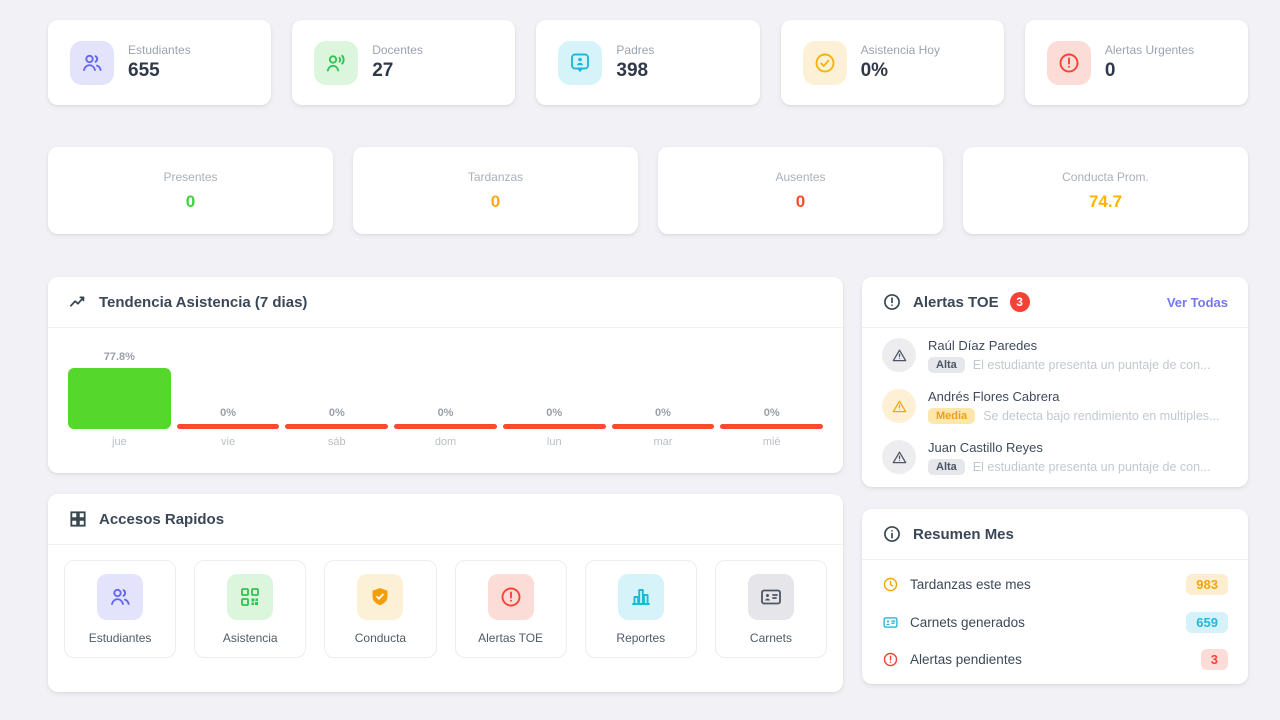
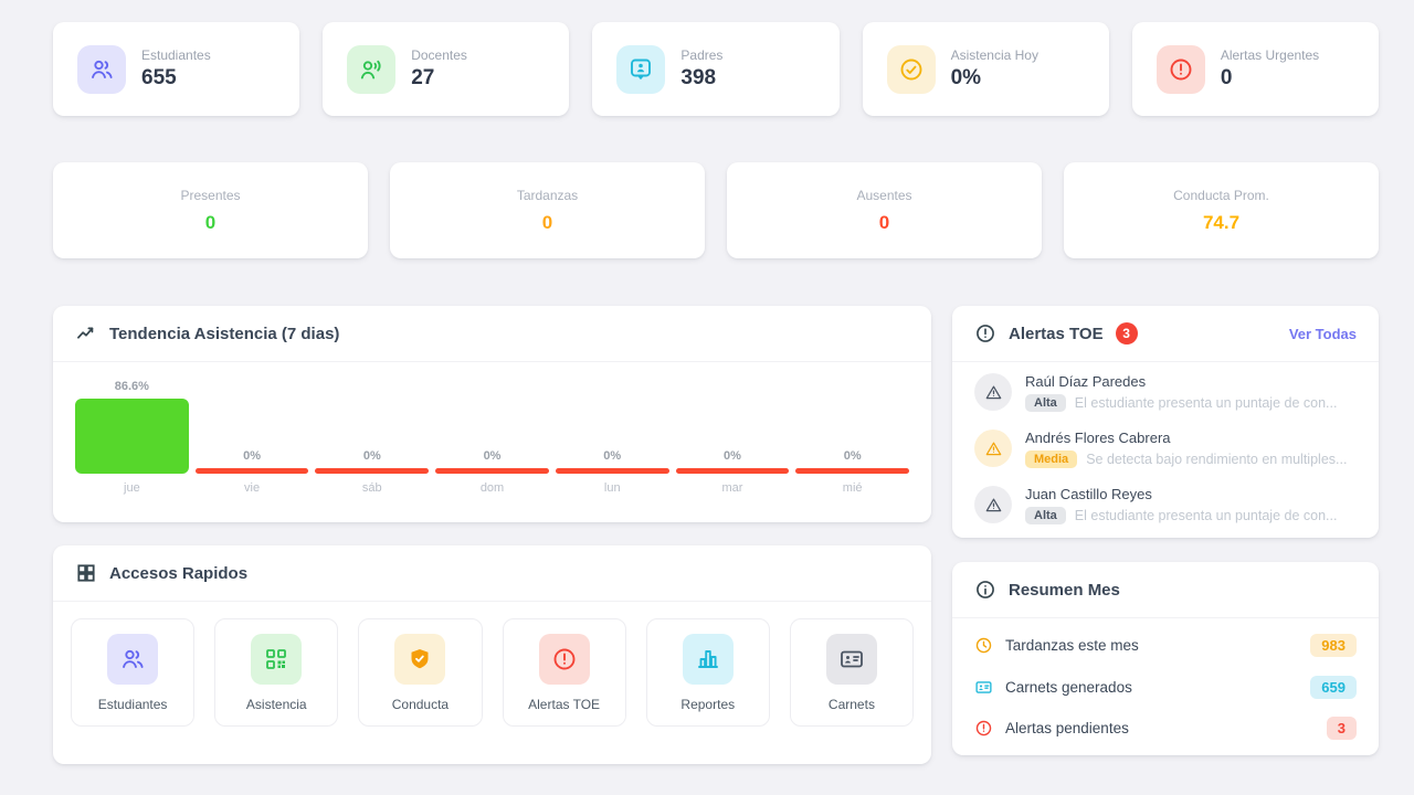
jue: 77.8% -> 86.6%
